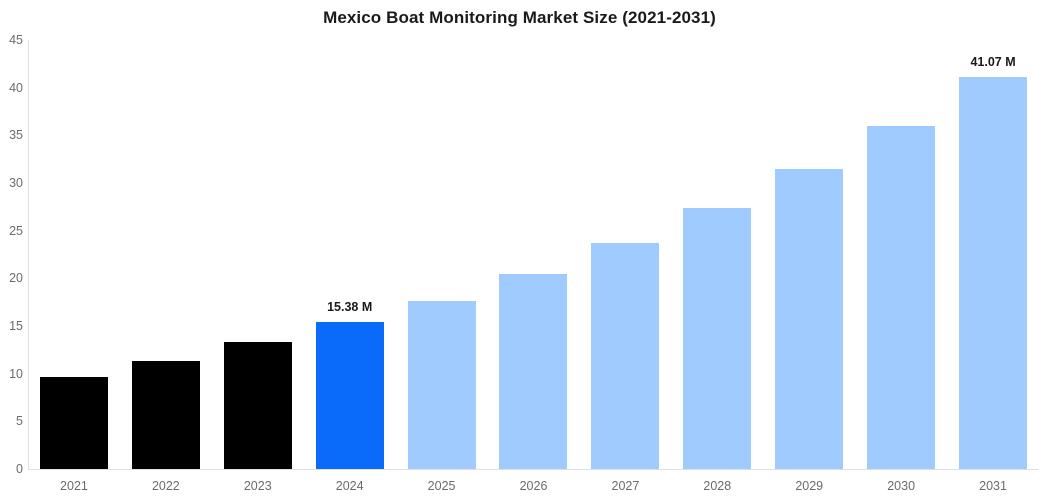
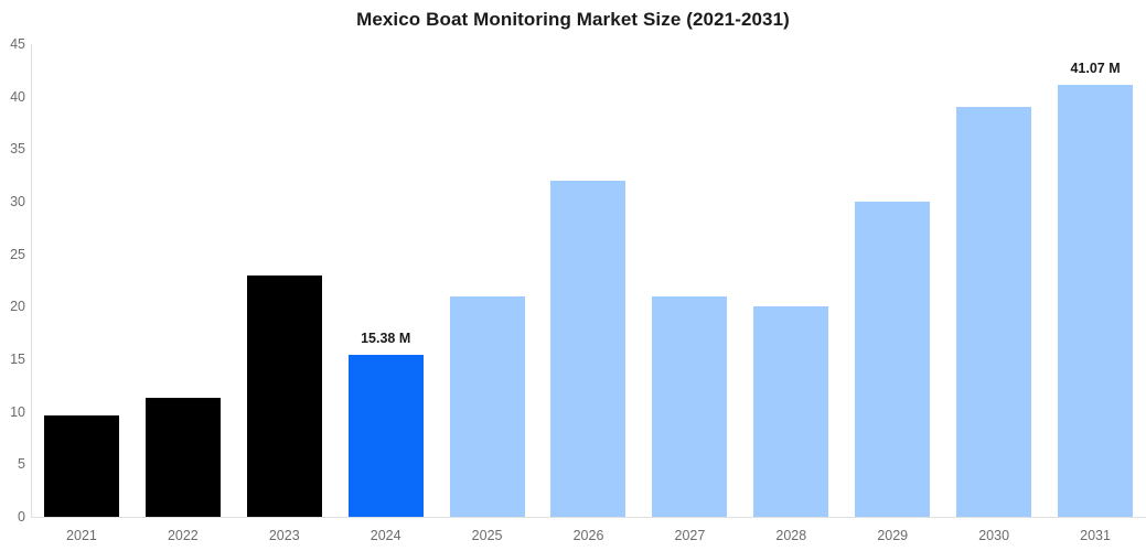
2023: 13 -> 23
2025: 18 -> 21
2026: 20 -> 32
2027: 24 -> 21
2028: 27 -> 20
2029: 32 -> 30
2030: 36 -> 39
